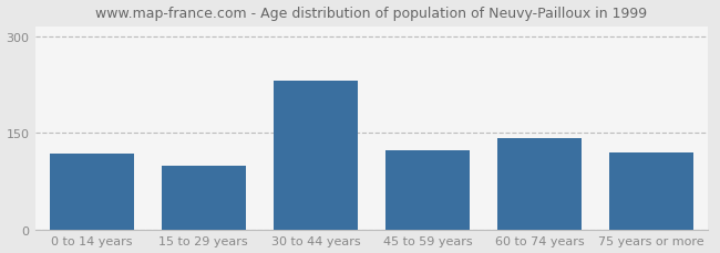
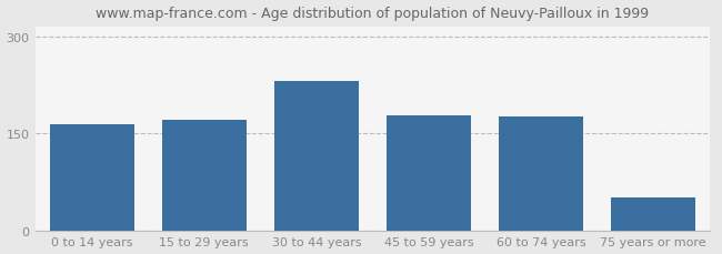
0 to 14 years: 118 -> 165
15 to 29 years: 100 -> 172
45 to 59 years: 124 -> 178
60 to 74 years: 142 -> 176
75 years or more: 120 -> 52
